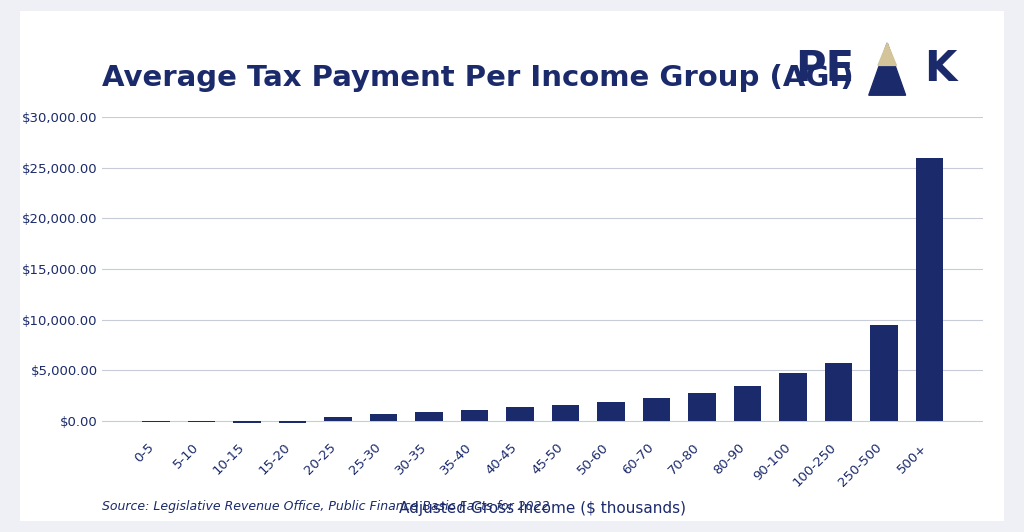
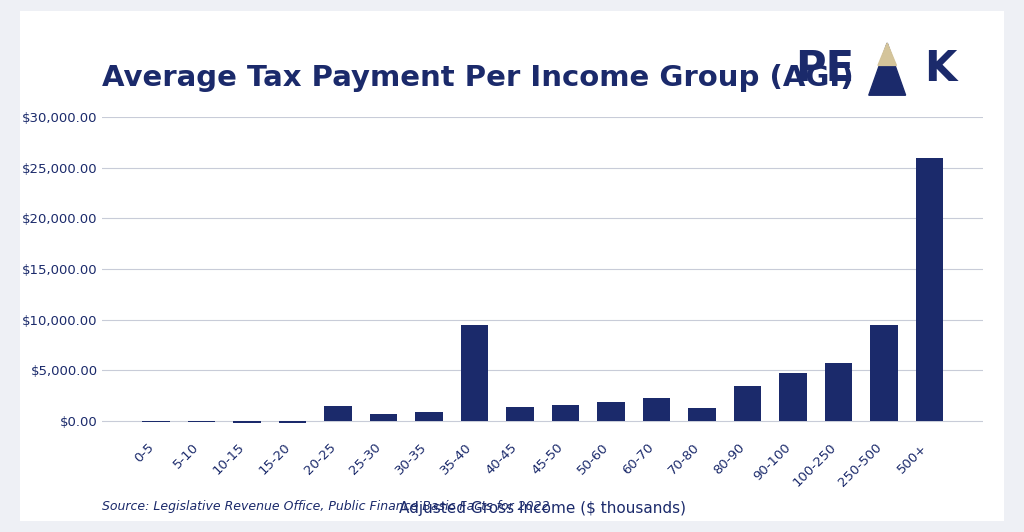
20-25: $400 -> $1,500
35-40: $1,000 -> $9,500
70-80: $2,800 -> $1,300
